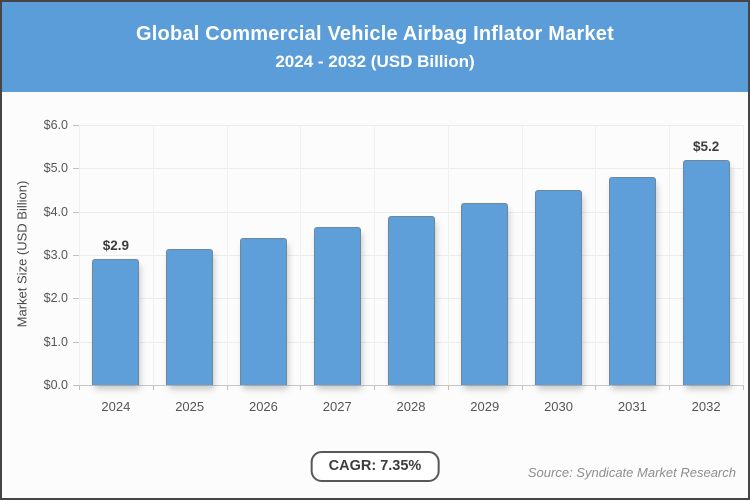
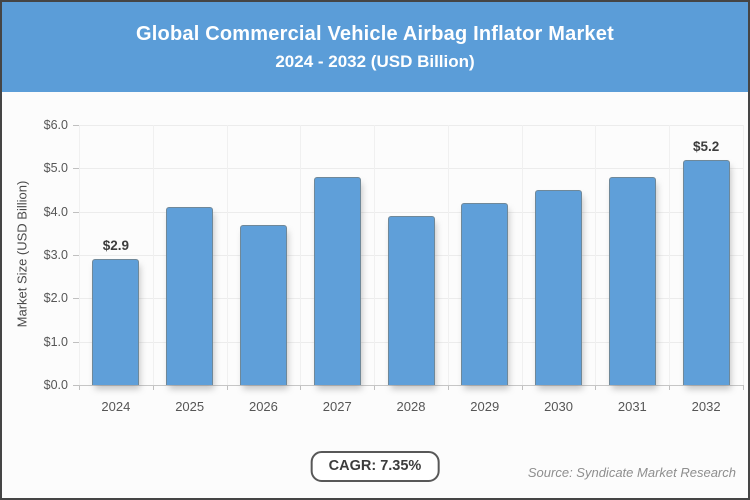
2025: $3.1 -> $4.1
2026: $3.4 -> $3.7
2027: $3.6 -> $4.8
